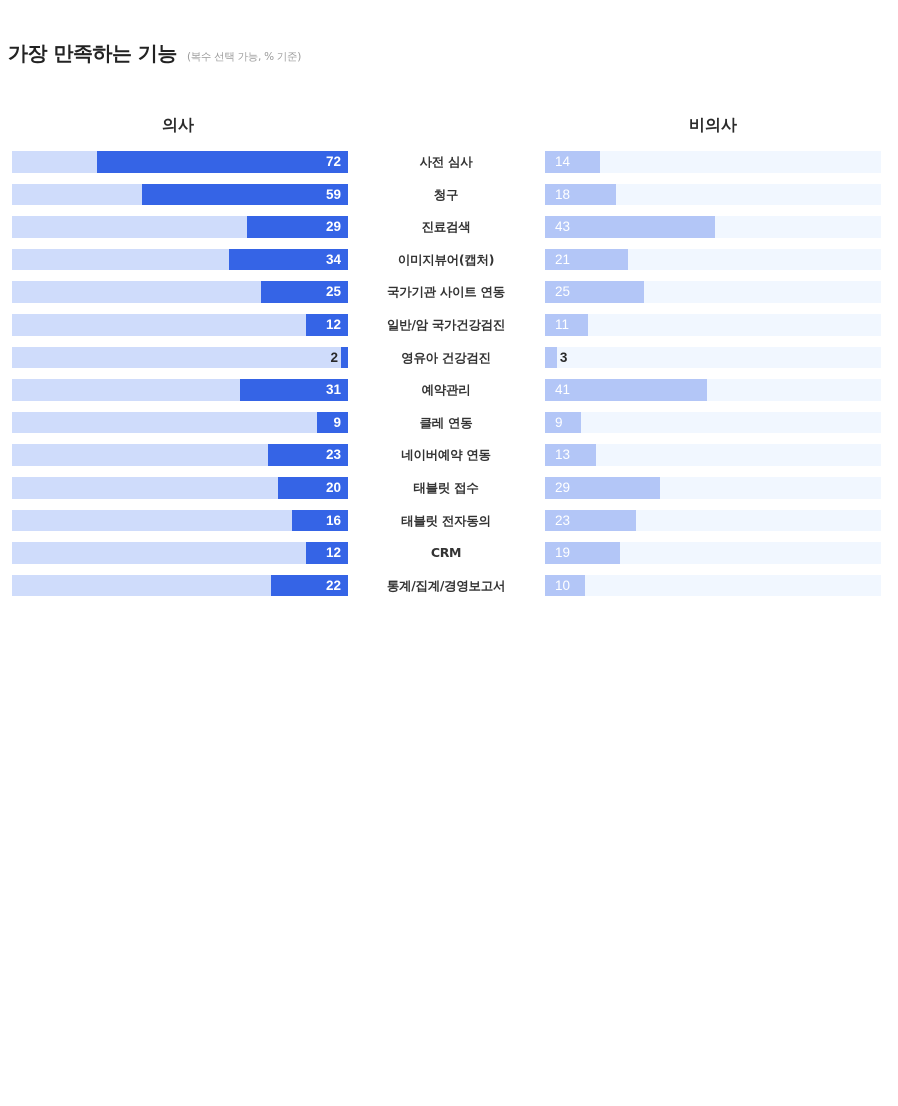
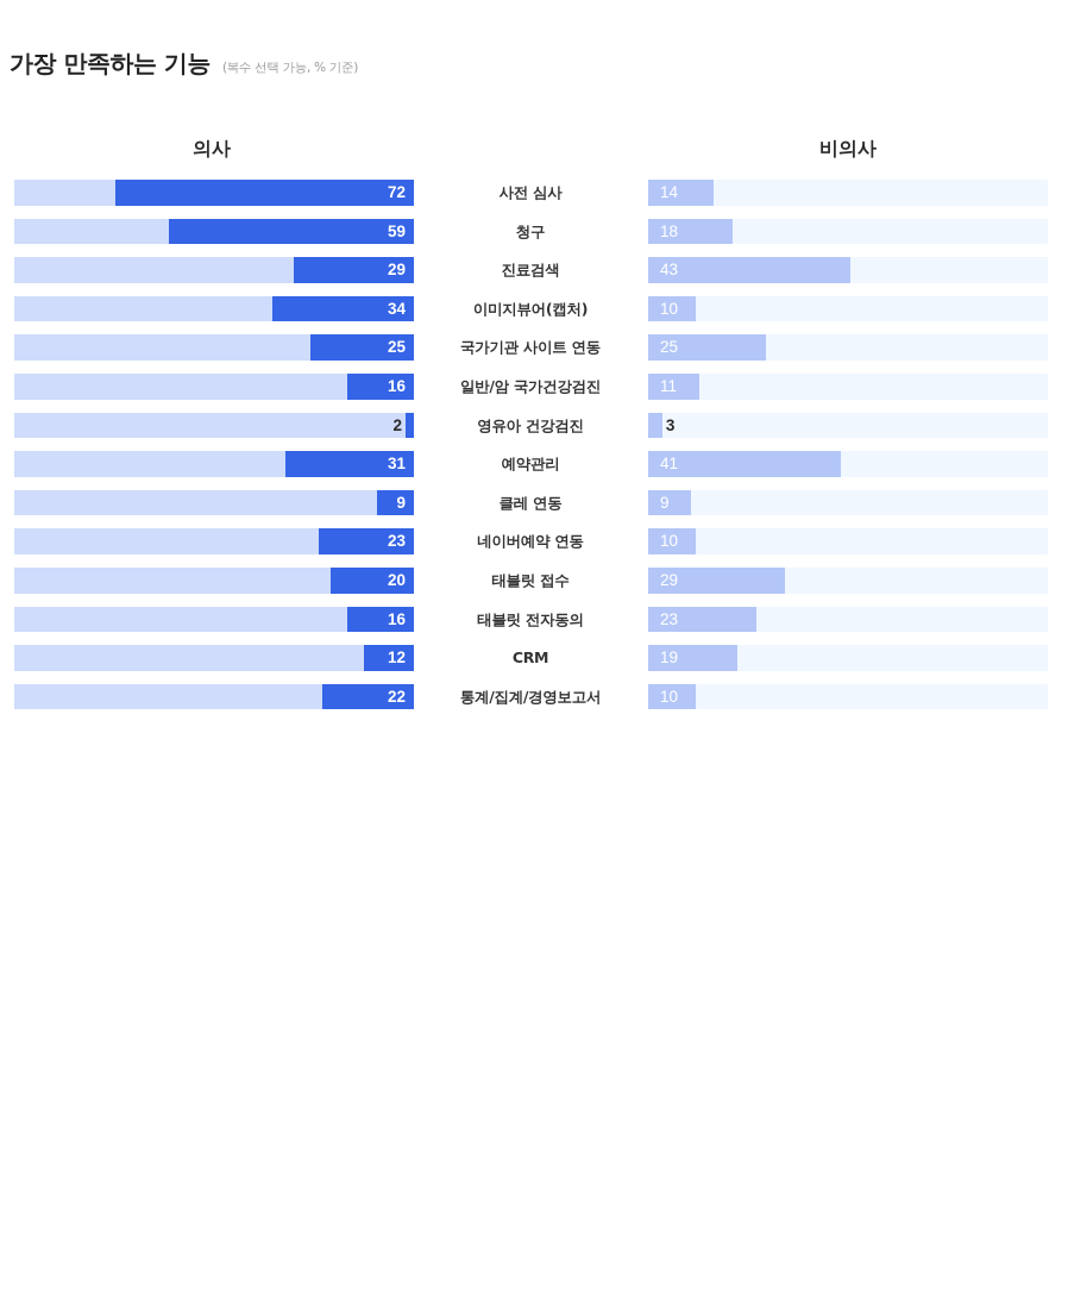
비의사/이미지뷰어(캡처): 21 -> 10
의사/일반/암 국가건강검진: 12 -> 16
비의사/네이버예약 연동: 13 -> 10
